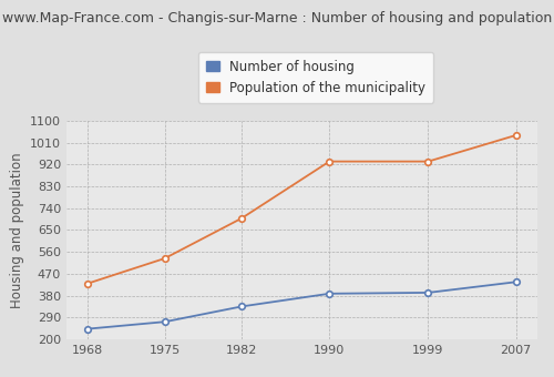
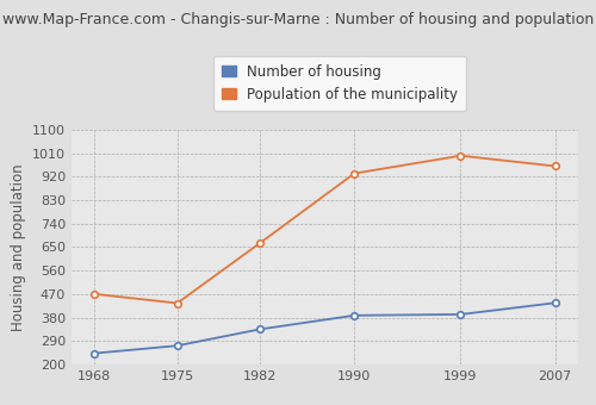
Population of the municipality/1968: 430 -> 470
Population of the municipality/1975: 533 -> 435
Population of the municipality/1982: 698 -> 665
Population of the municipality/1999: 932 -> 1000
Population of the municipality/2007: 1040 -> 960
